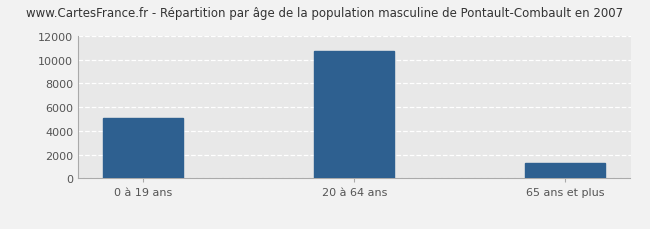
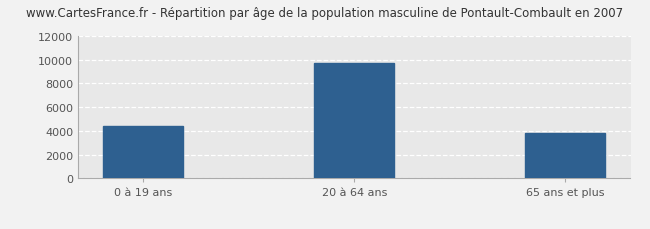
0 à 19 ans: 5100 -> 4400
20 à 64 ans: 10700 -> 9700
65 ans et plus: 1300 -> 3800
